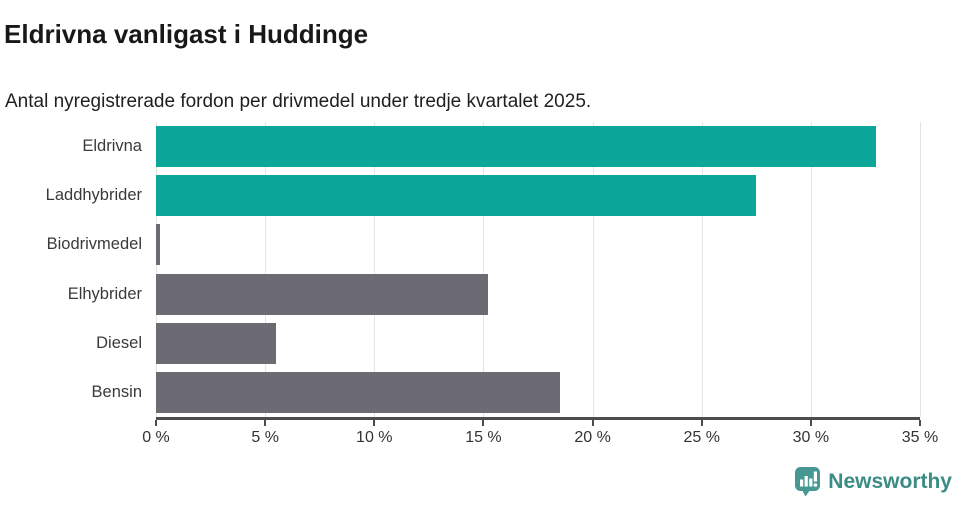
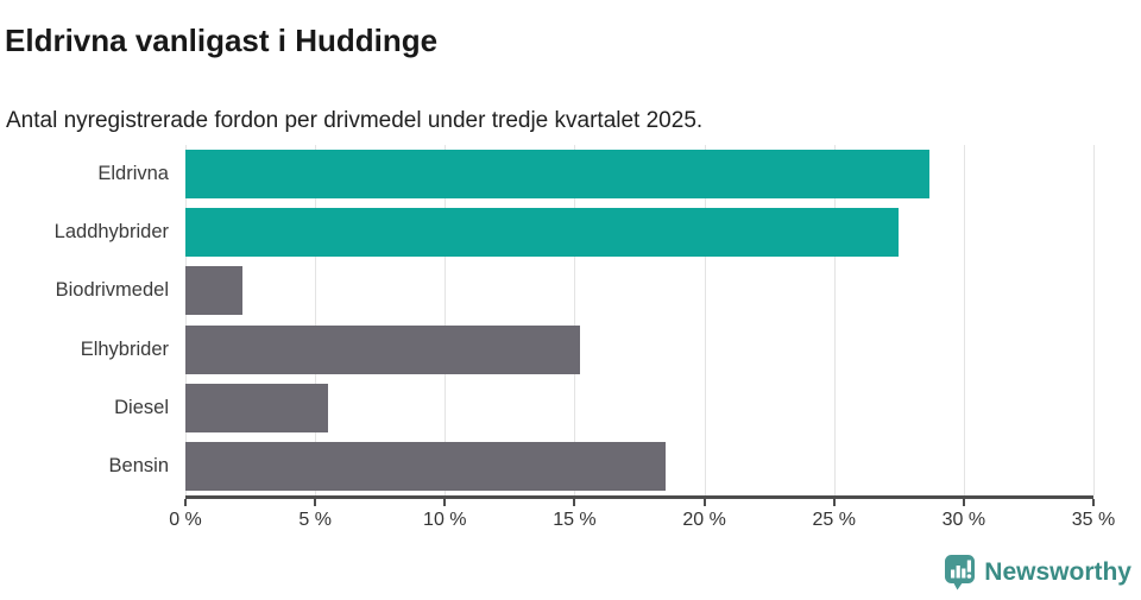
Eldrivna: 33.0% -> 28.7%
Biodrivmedel: 0.2% -> 2.2%
